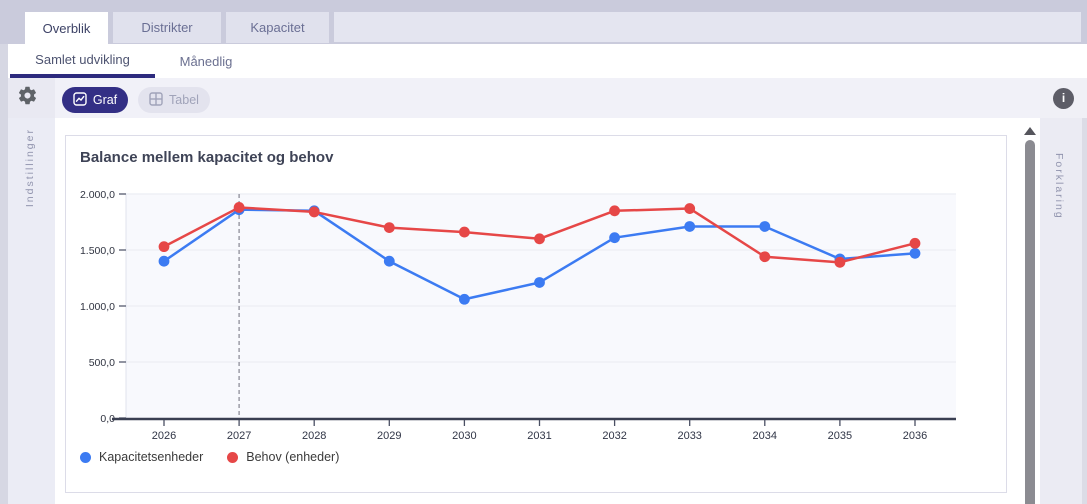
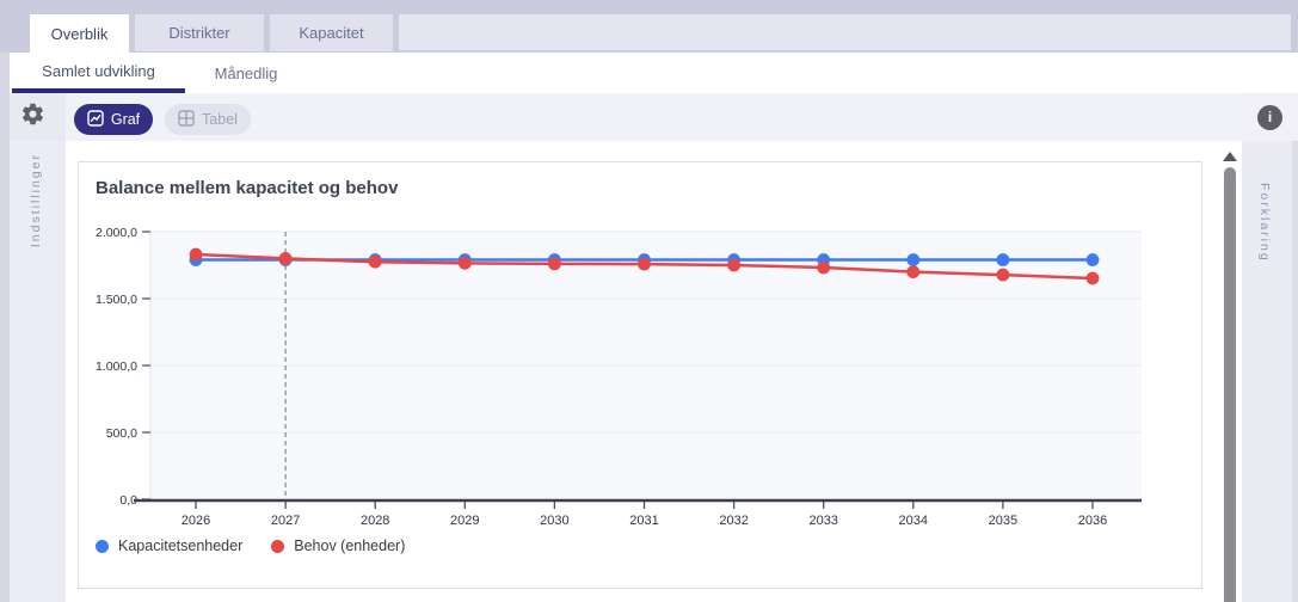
Kapacitetsenheder/2026: 1400 -> 1790
Behov (enheder)/2026: 1530 -> 1830
Kapacitetsenheder/2027: 1860 -> 1790
Behov (enheder)/2027: 1880 -> 1800
Kapacitetsenheder/2028: 1850 -> 1790
Behov (enheder)/2028: 1840 -> 1780
Kapacitetsenheder/2029: 1400 -> 1790
Behov (enheder)/2029: 1700 -> 1760
Kapacitetsenheder/2030: 1060 -> 1790
Behov (enheder)/2030: 1660 -> 1760
Kapacitetsenheder/2031: 1210 -> 1790
Behov (enheder)/2031: 1600 -> 1760
Kapacitetsenheder/2032: 1610 -> 1790
Behov (enheder)/2032: 1850 -> 1750
Kapacitetsenheder/2033: 1710 -> 1790
Behov (enheder)/2033: 1870 -> 1730
Kapacitetsenheder/2034: 1710 -> 1790
Behov (enheder)/2034: 1440 -> 1700
Kapacitetsenheder/2035: 1420 -> 1790
Behov (enheder)/2035: 1390 -> 1680
Kapacitetsenheder/2036: 1470 -> 1790
Behov (enheder)/2036: 1560 -> 1650
